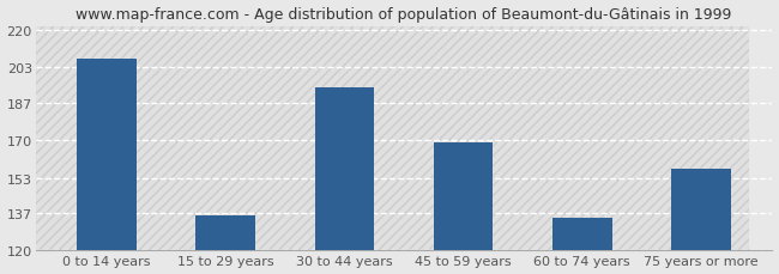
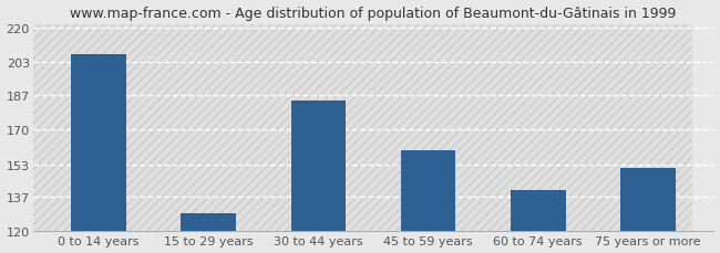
15 to 29 years: 136 -> 129
30 to 44 years: 194 -> 184
45 to 59 years: 169 -> 160
60 to 74 years: 135 -> 140
75 years or more: 157 -> 151
